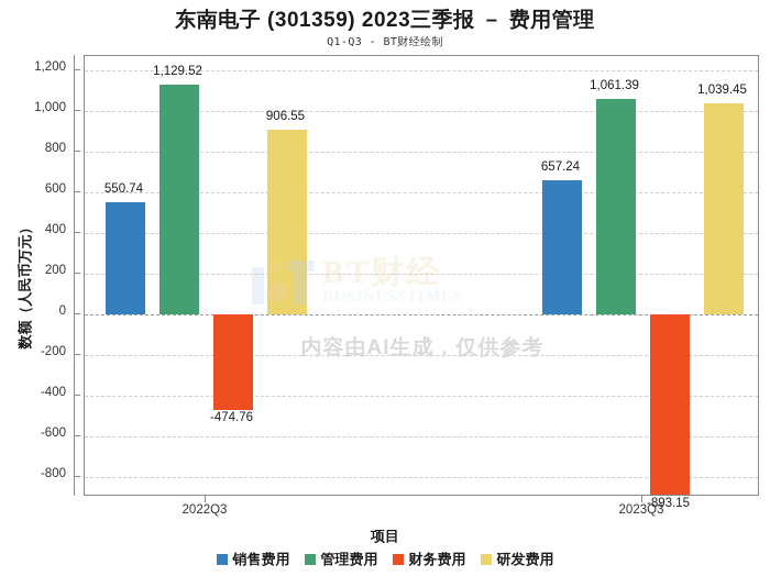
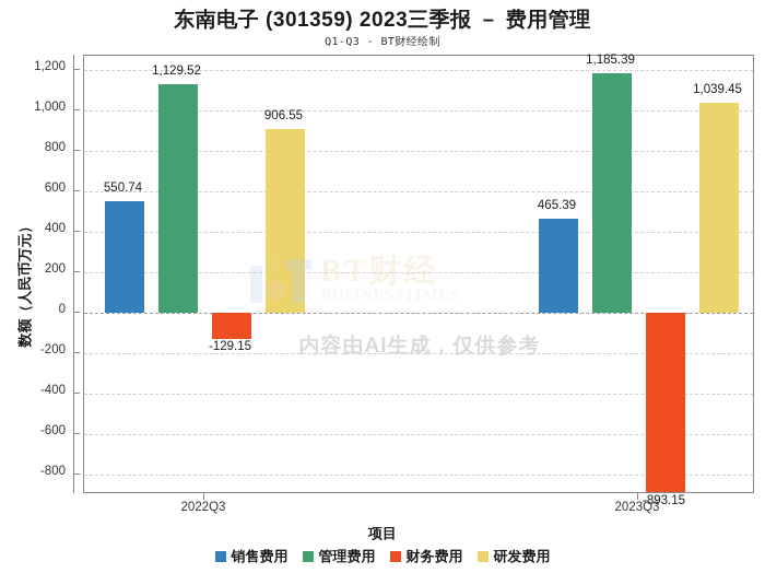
财务费用/2022Q3: -474.76 -> -129.15
销售费用/2023Q3: 657.24 -> 465.39
管理费用/2023Q3: 1,061.39 -> 1,185.39
